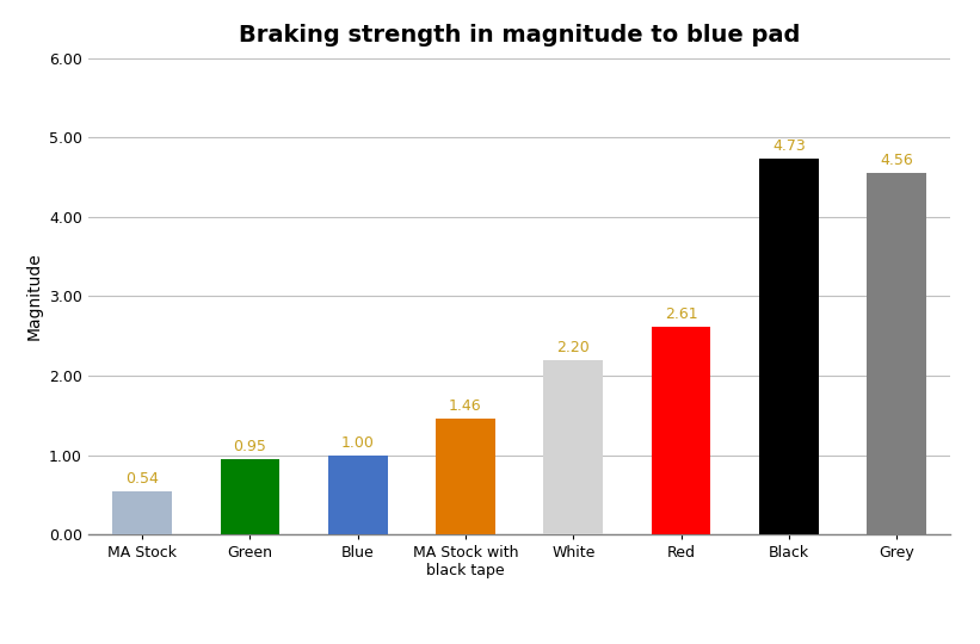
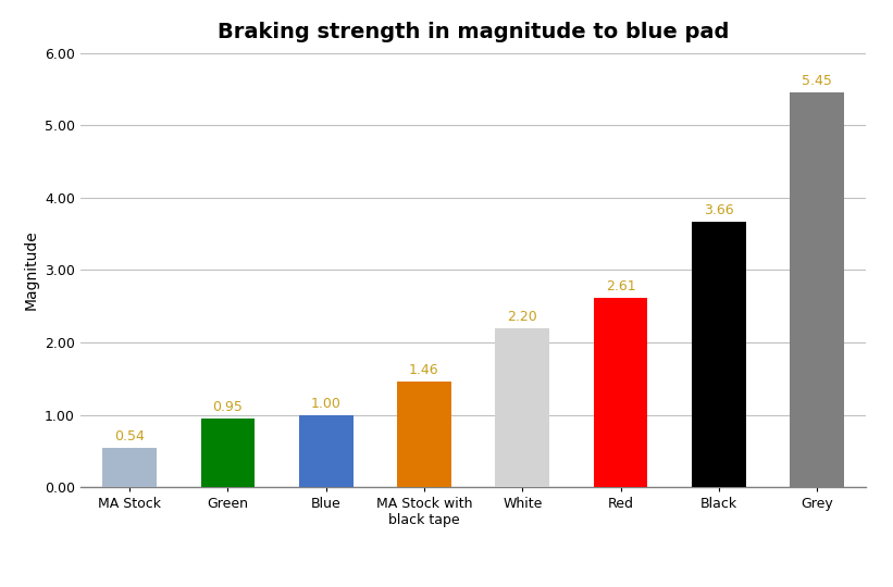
Black: 4.73 -> 3.66
Grey: 4.56 -> 5.45
